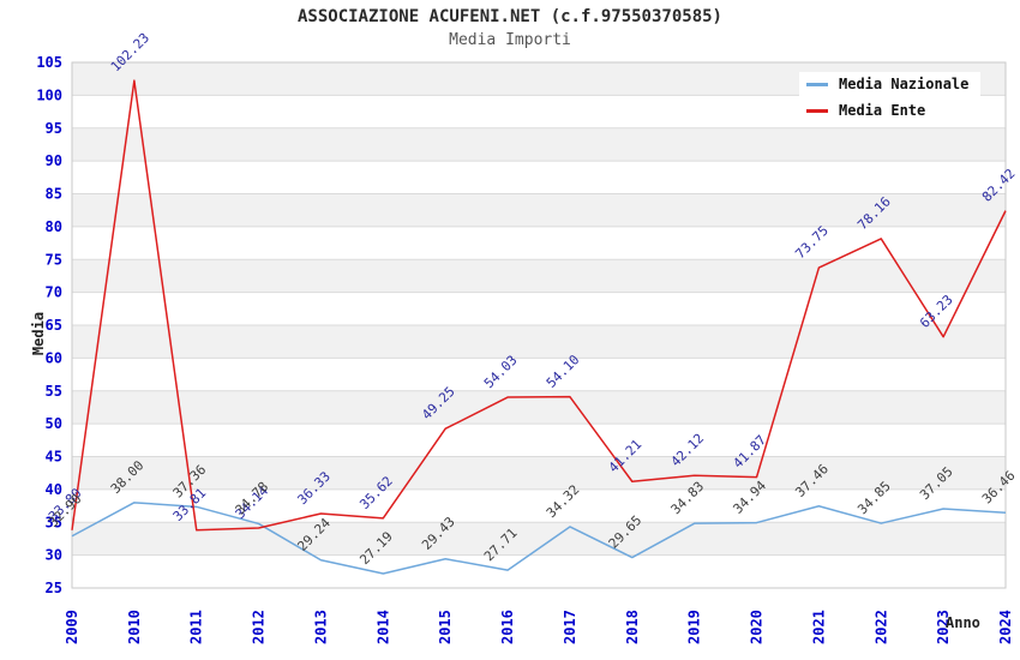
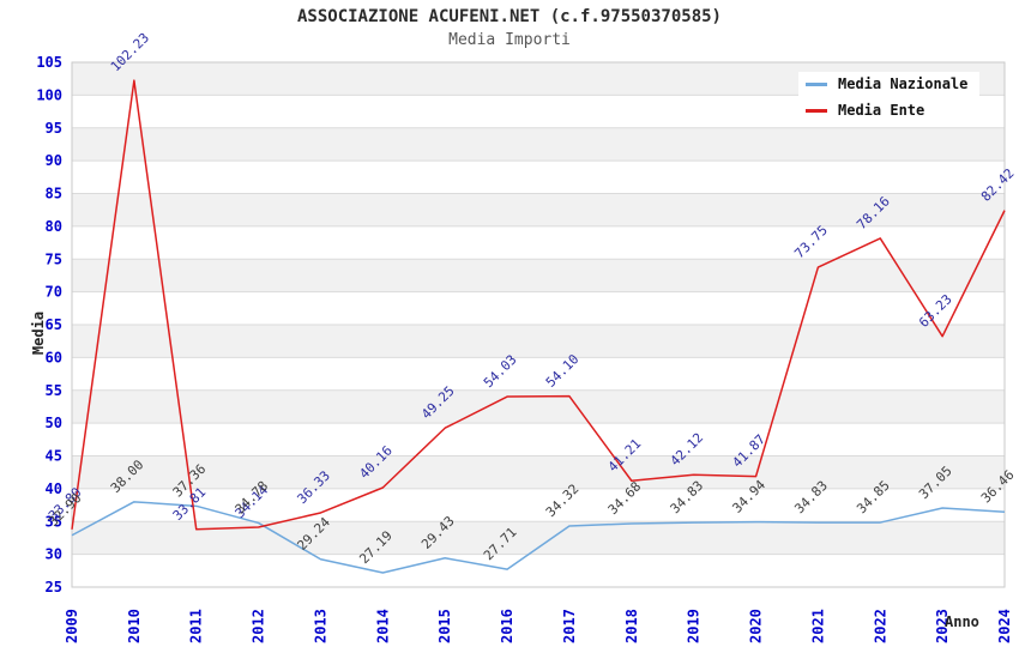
Media Ente/2014: 35.62 -> 40.16
Media Nazionale/2018: 29.65 -> 34.68
Media Nazionale/2021: 37.46 -> 34.83
